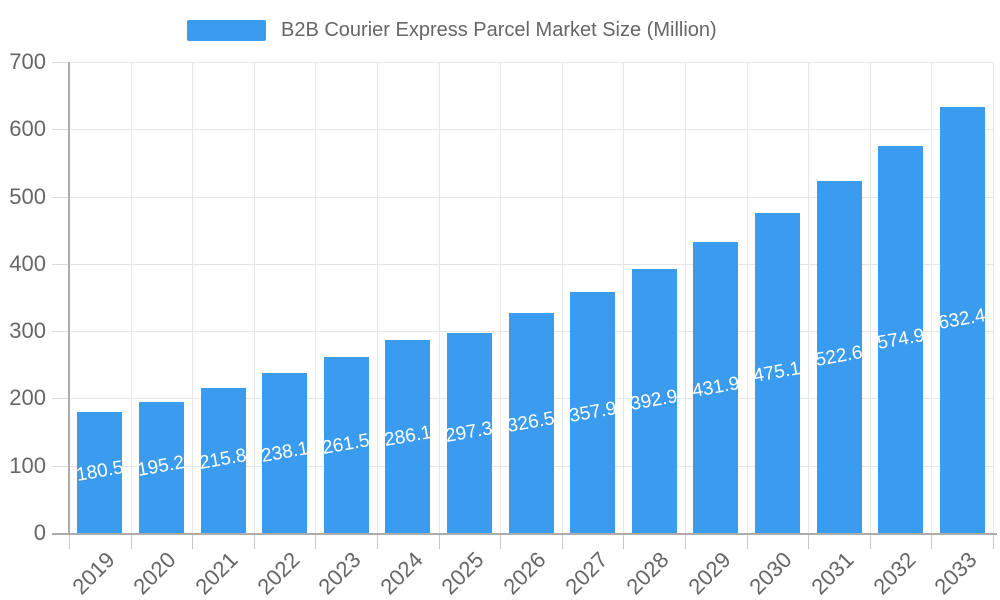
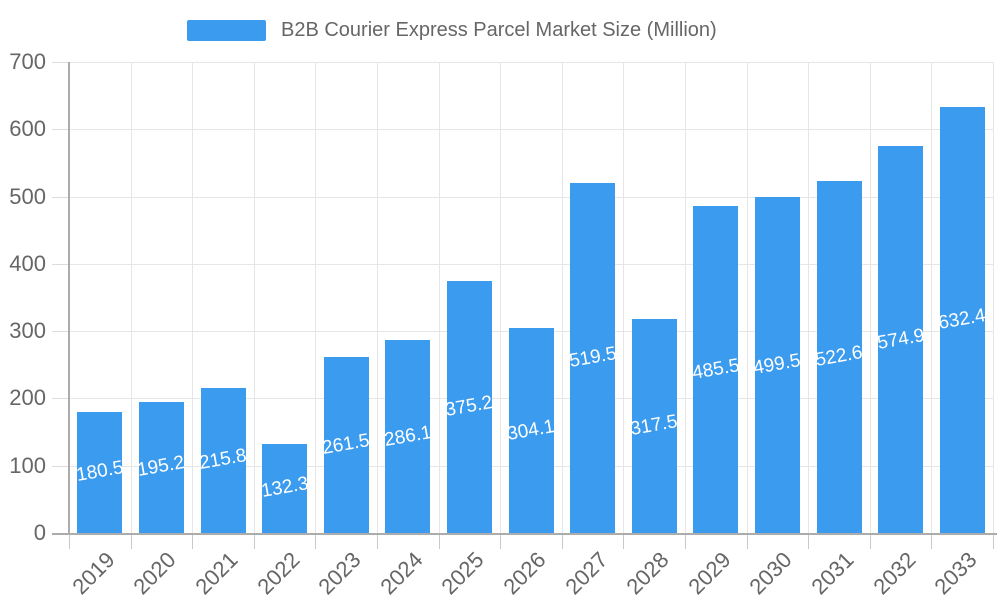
2022: 238.1 -> 132.3
2025: 297.3 -> 375.2
2026: 326.5 -> 304.1
2027: 357.9 -> 519.5
2028: 392.9 -> 317.5
2029: 431.9 -> 485.5
2030: 475.1 -> 499.5
